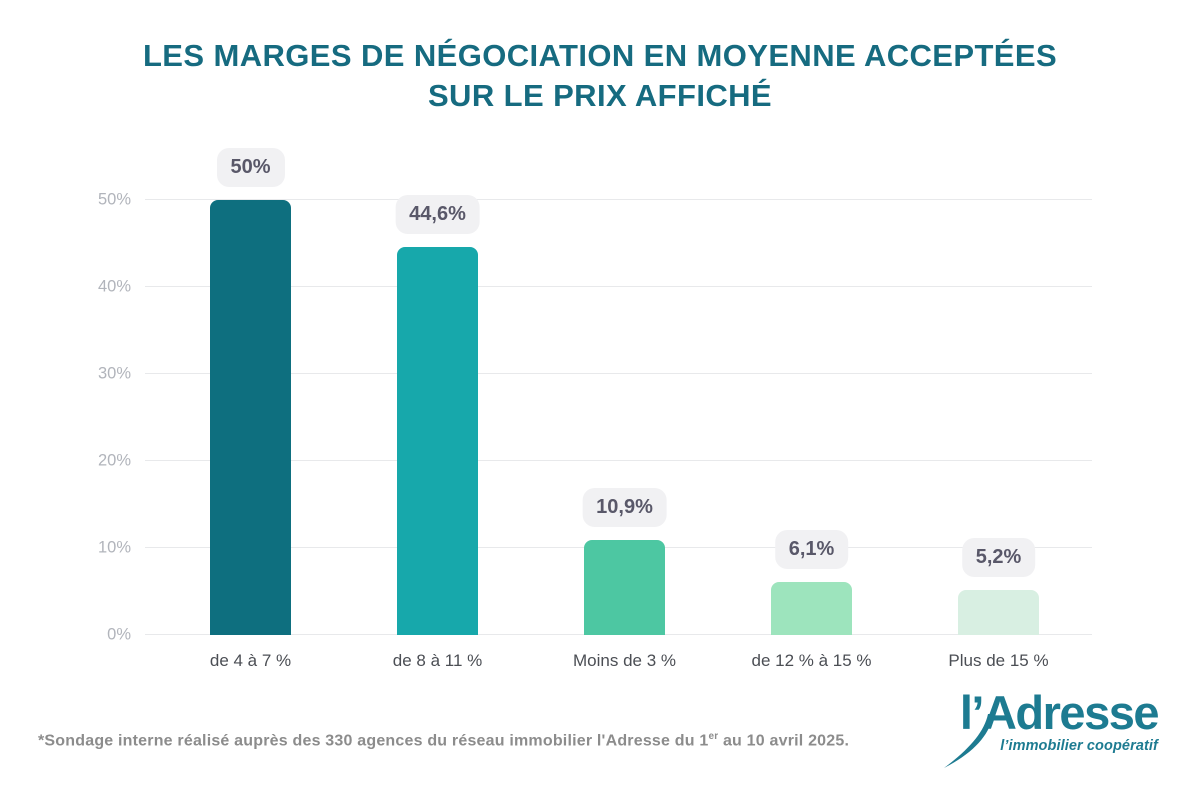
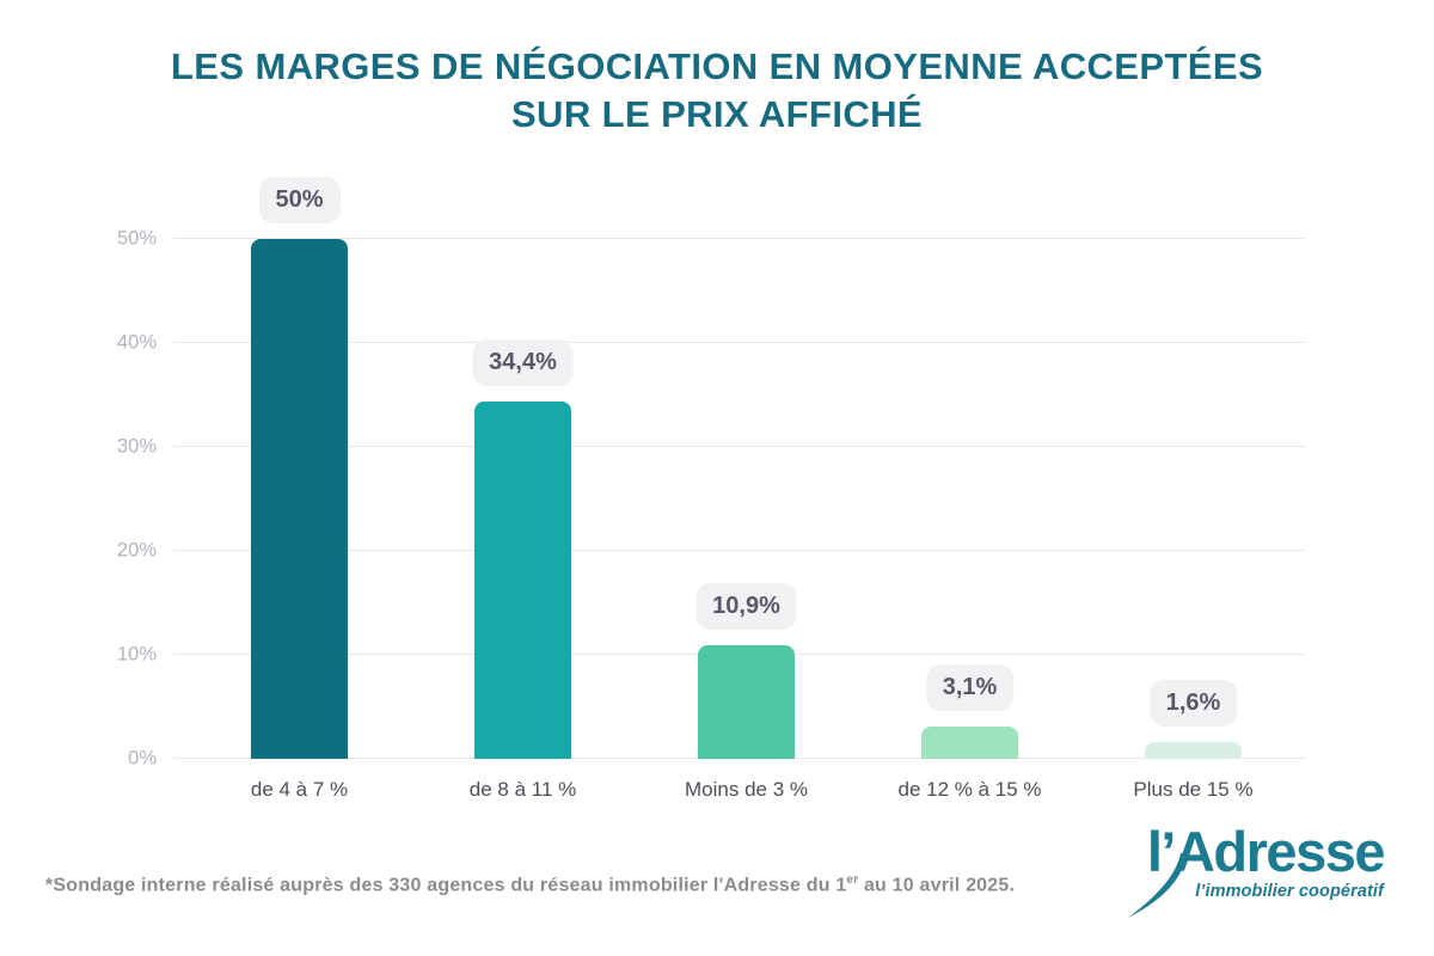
de 8 à 11 %: 44,6% -> 34,4%
de 12 % à 15 %: 6,1% -> 3,1%
Plus de 15 %: 5,2% -> 1,6%
